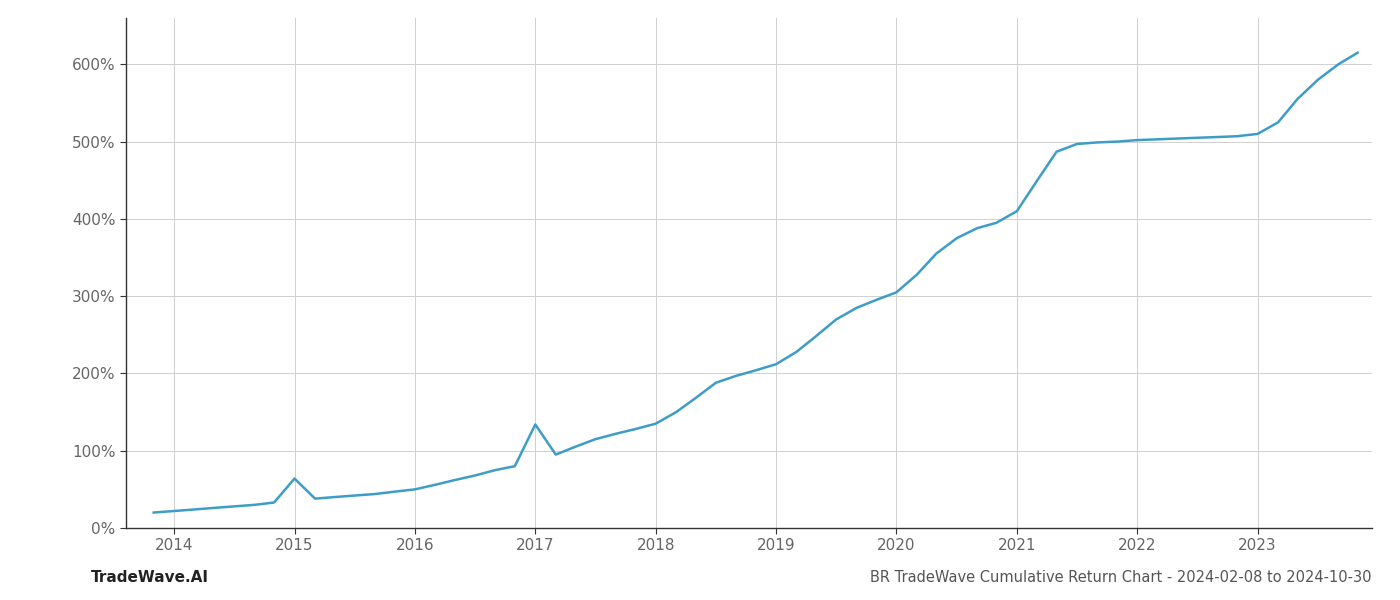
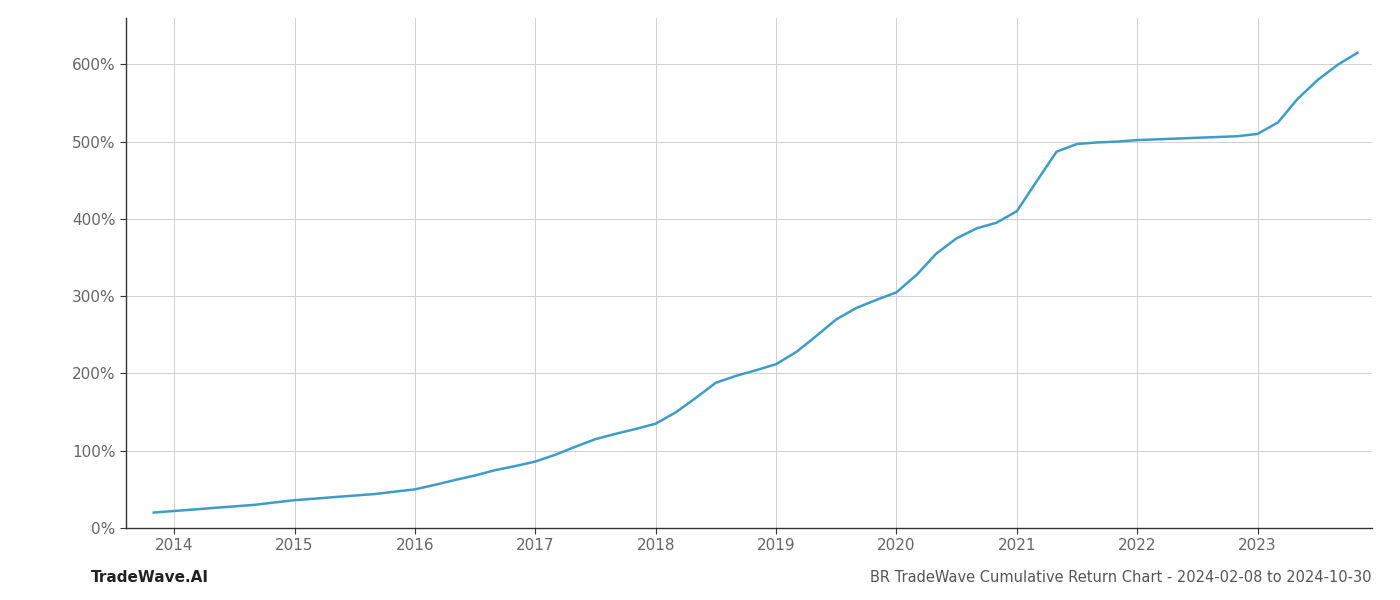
2015: 64% -> 36%
2017: 134% -> 86%
